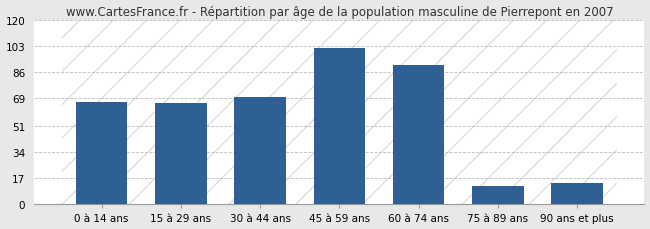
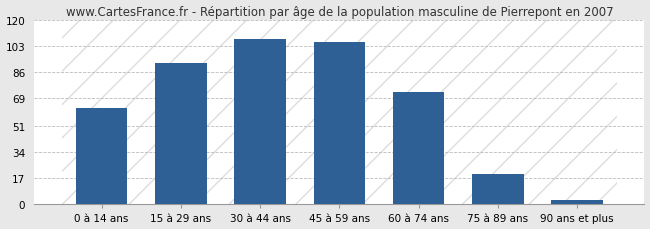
0 à 14 ans: 67 -> 63
15 à 29 ans: 66 -> 92
30 à 44 ans: 70 -> 108
45 à 59 ans: 102 -> 106
60 à 74 ans: 91 -> 73
75 à 89 ans: 12 -> 20
90 ans et plus: 14 -> 3
